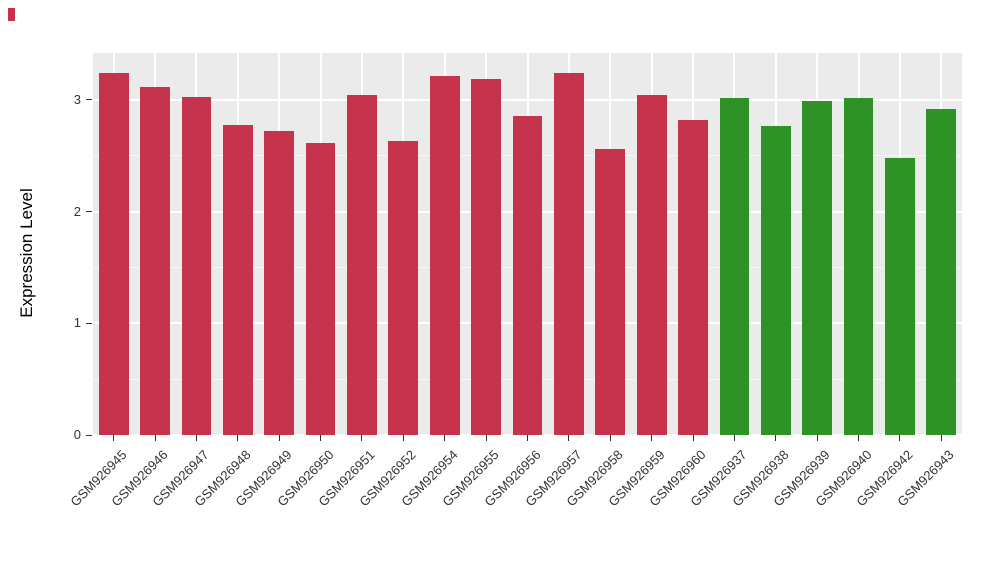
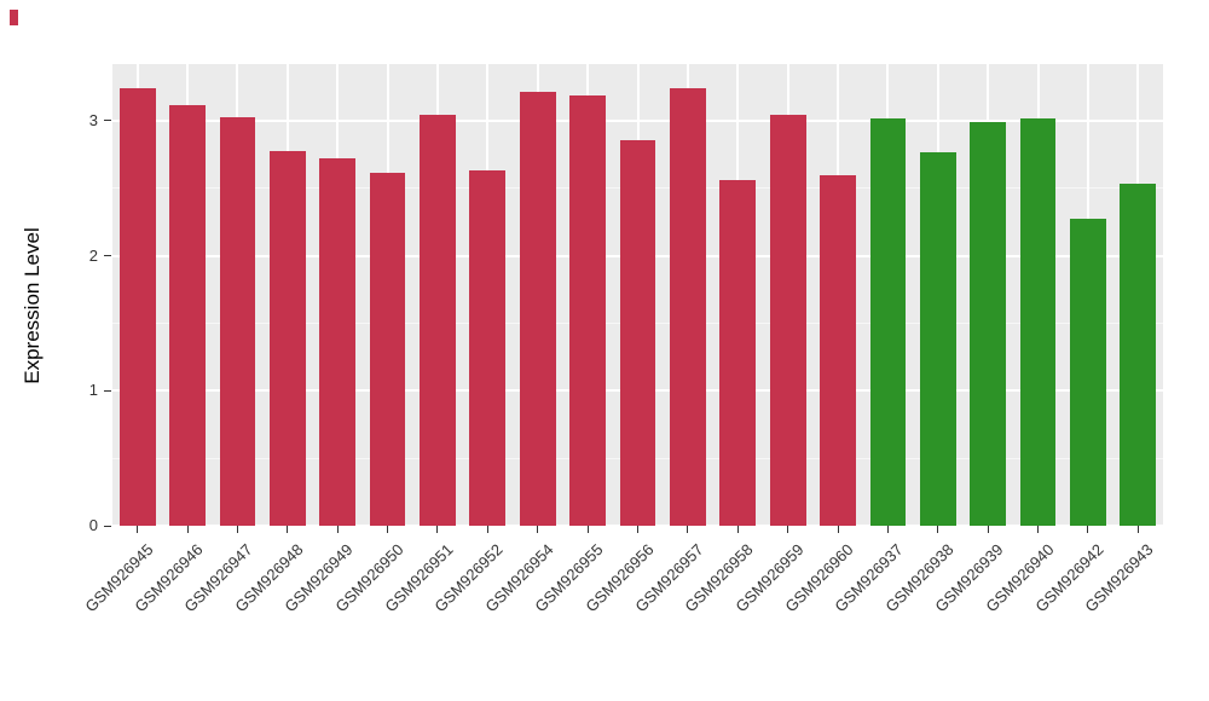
GSM926960: 2.82 -> 2.60
GSM926942: 2.48 -> 2.27
GSM926943: 2.92 -> 2.53
